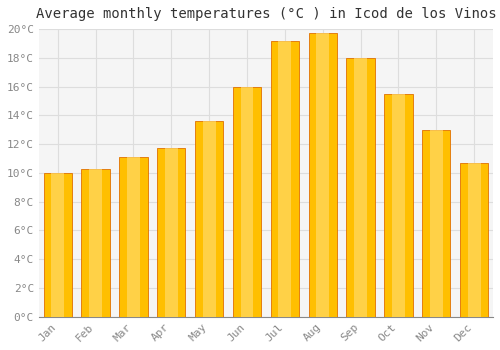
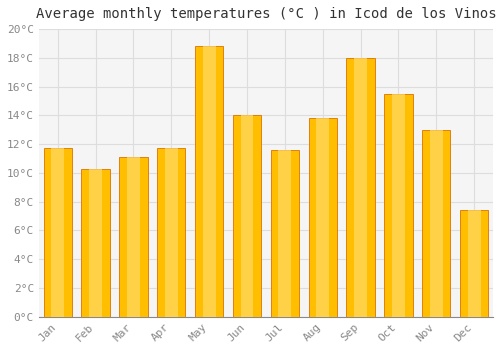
Jan: 10.0°C -> 11.7°C
May: 13.6°C -> 18.8°C
Jun: 16.0°C -> 14.0°C
Jul: 19.2°C -> 11.6°C
Aug: 19.7°C -> 13.8°C
Dec: 10.7°C -> 7.4°C
